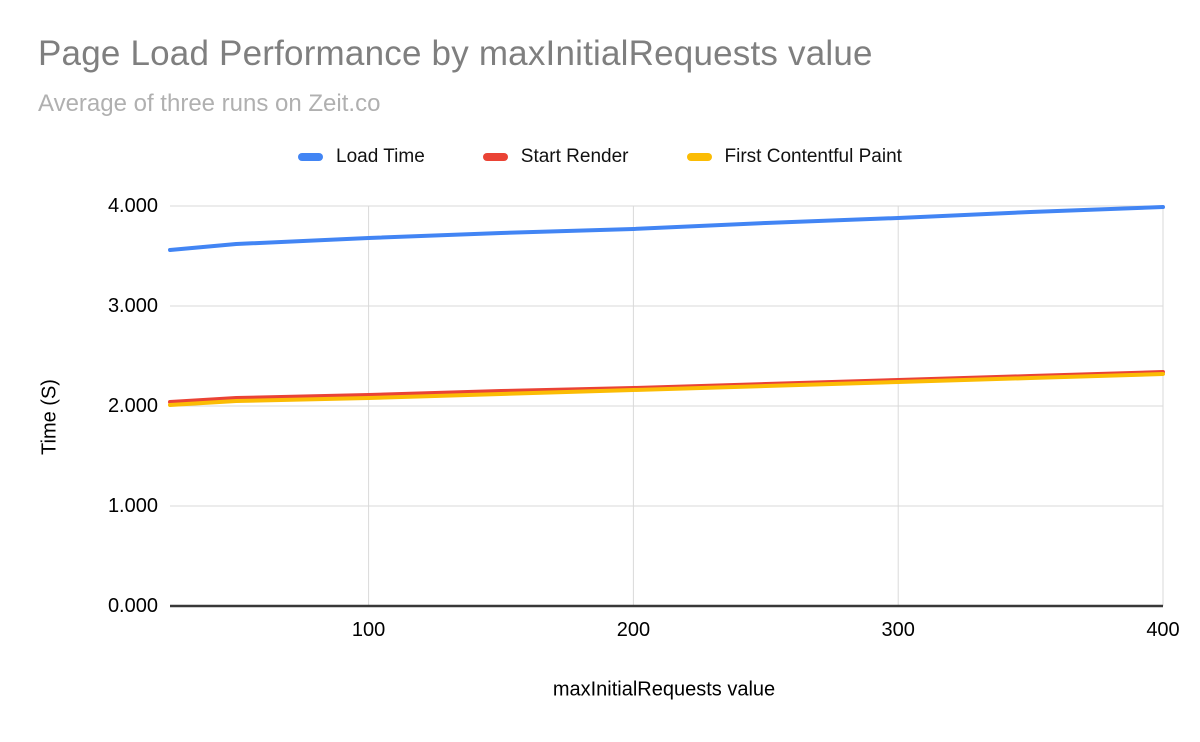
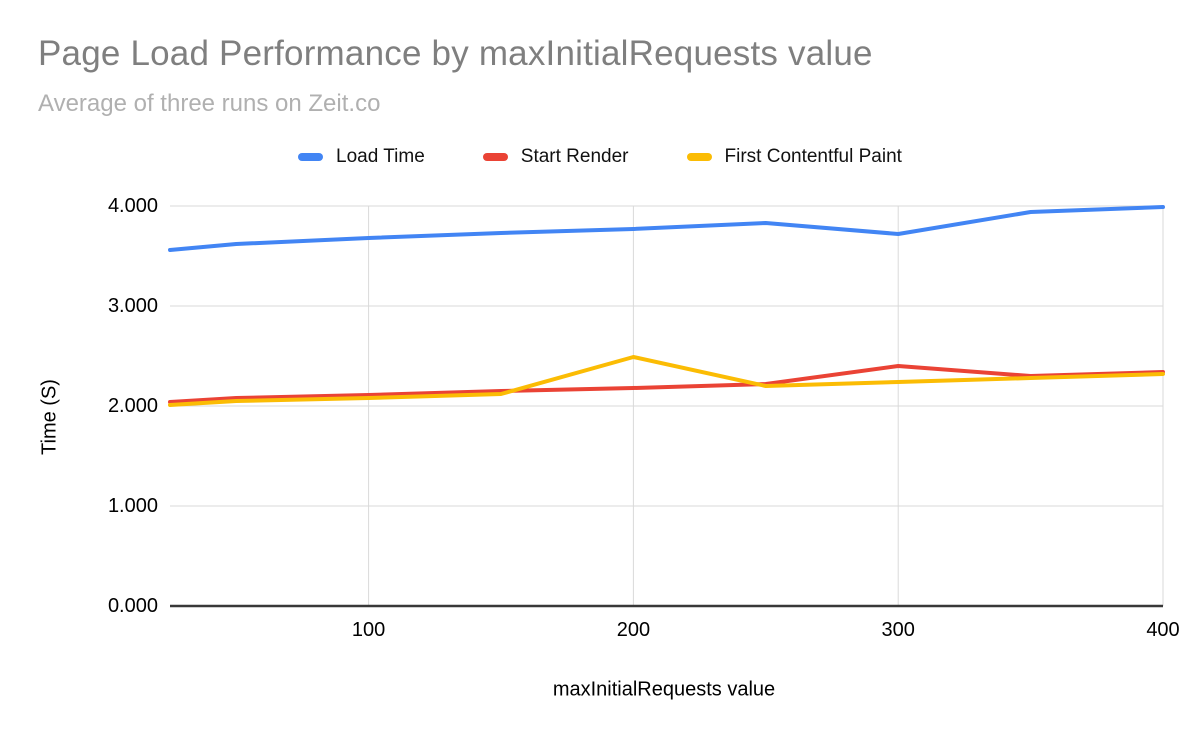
First Contentful Paint/200: 2.16 -> 2.49
Load Time/300: 3.88 -> 3.72
Start Render/300: 2.26 -> 2.40
